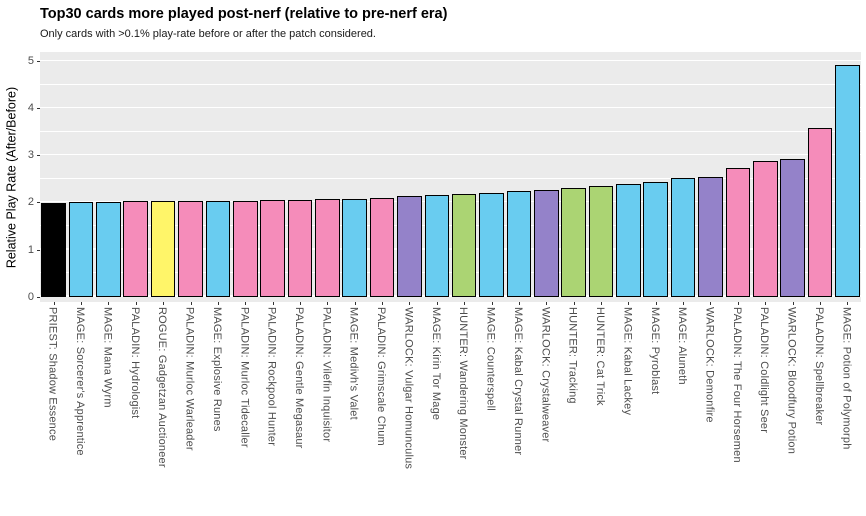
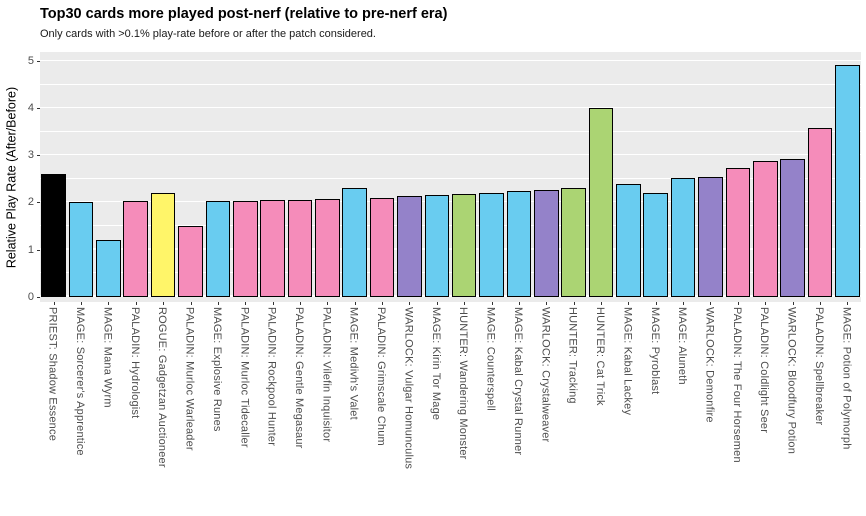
PRIEST: Shadow Essence: 2.0 -> 2.6
MAGE: Mana Wyrm: 2.0 -> 1.2
ROGUE: Gadgetzan Auctioneer: 2.0 -> 2.2
PALADIN: Murloc Warleader: 2.0 -> 1.5
MAGE: Medivh's Valet: 2.1 -> 2.3
HUNTER: Cat Trick: 2.3 -> 4.0
MAGE: Pyroblast: 2.4 -> 2.2
